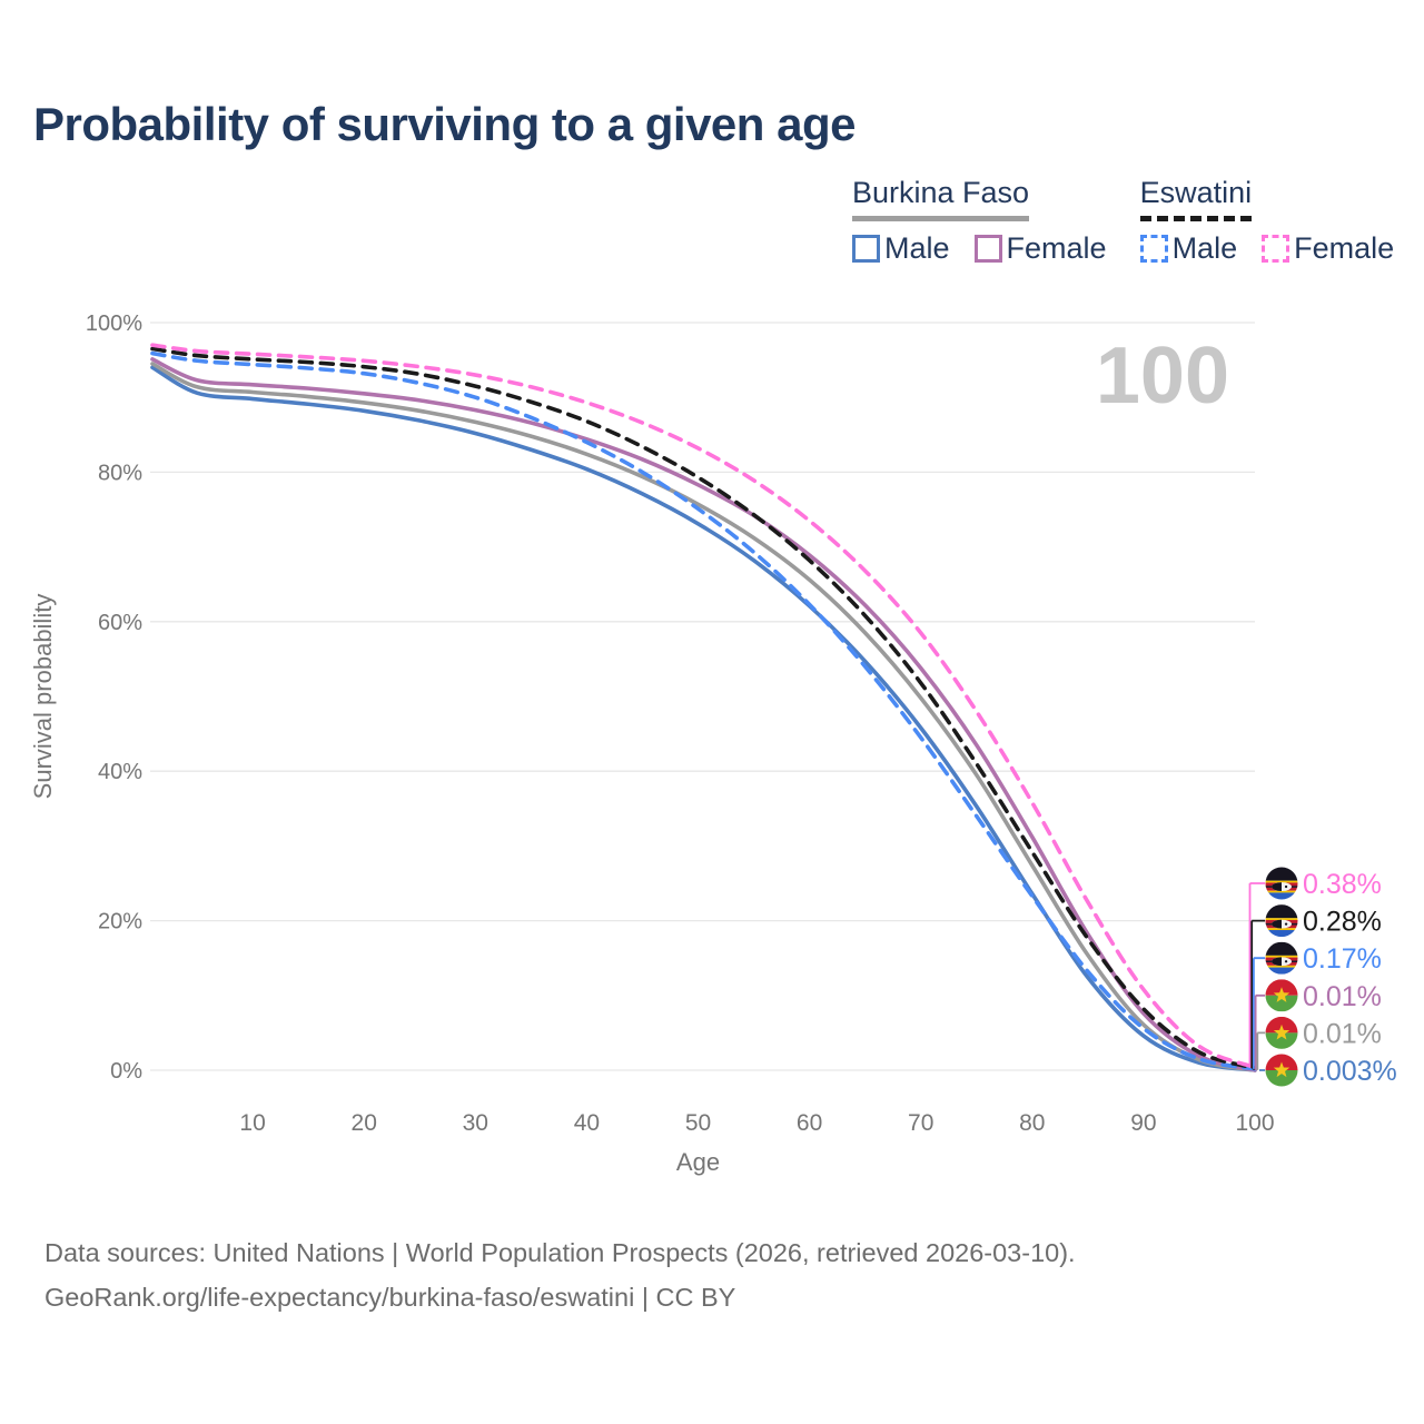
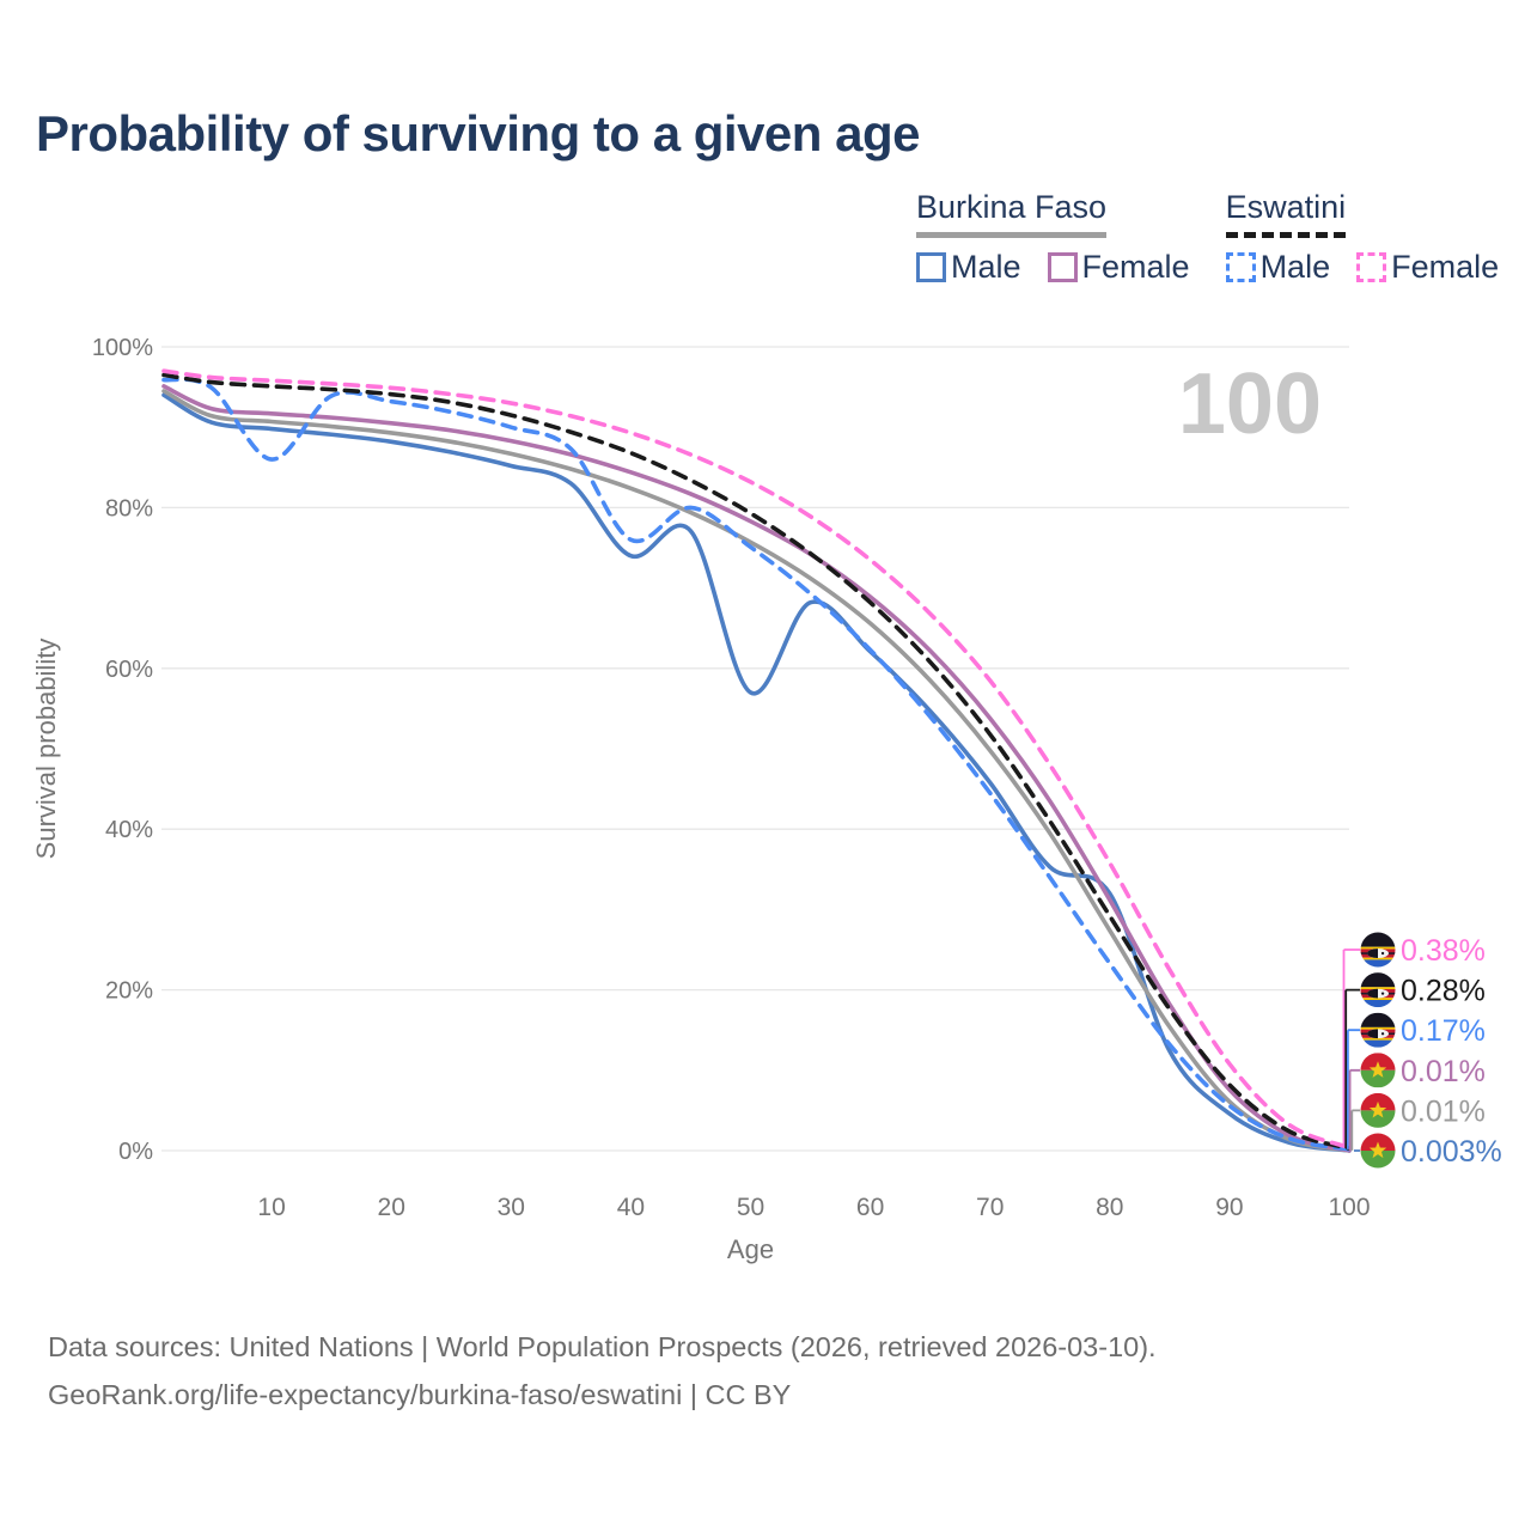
Eswatini Male/10: 94% -> 86%
Eswatini Male/40: 84% -> 76%
Burkina Faso Male/40: 80% -> 74%
Burkina Faso Male/50: 73% -> 57%
Burkina Faso Male/80: 24% -> 32%
